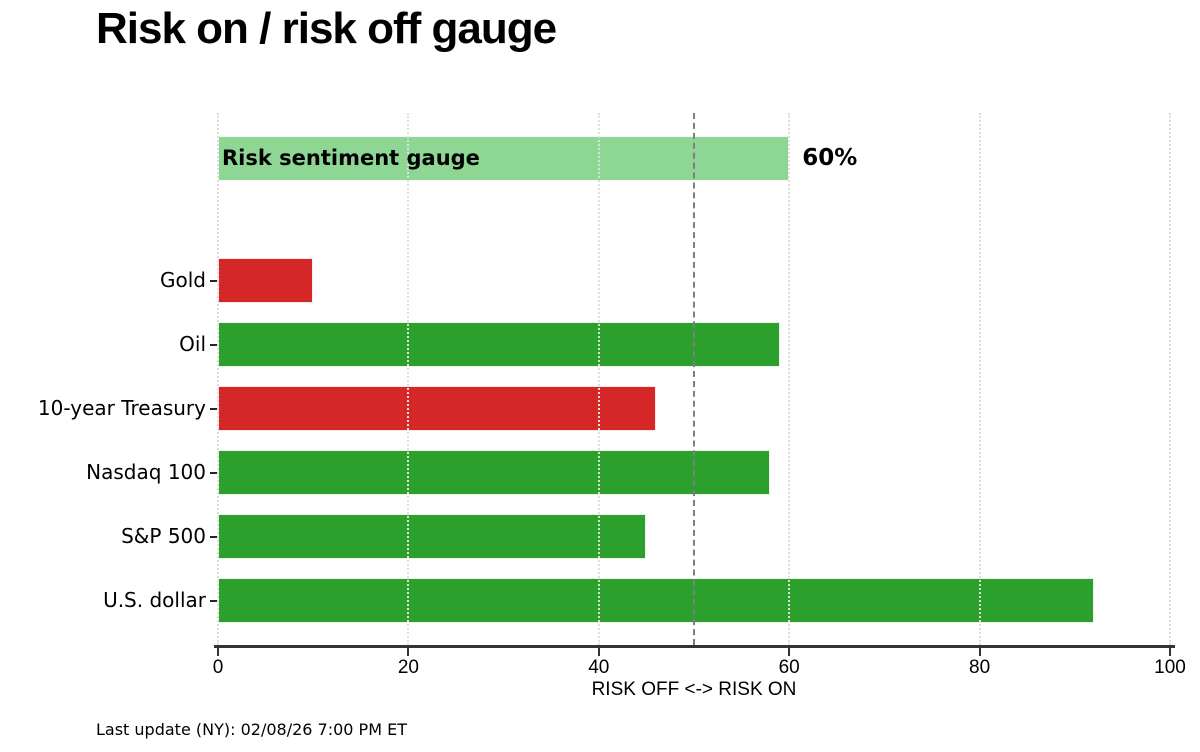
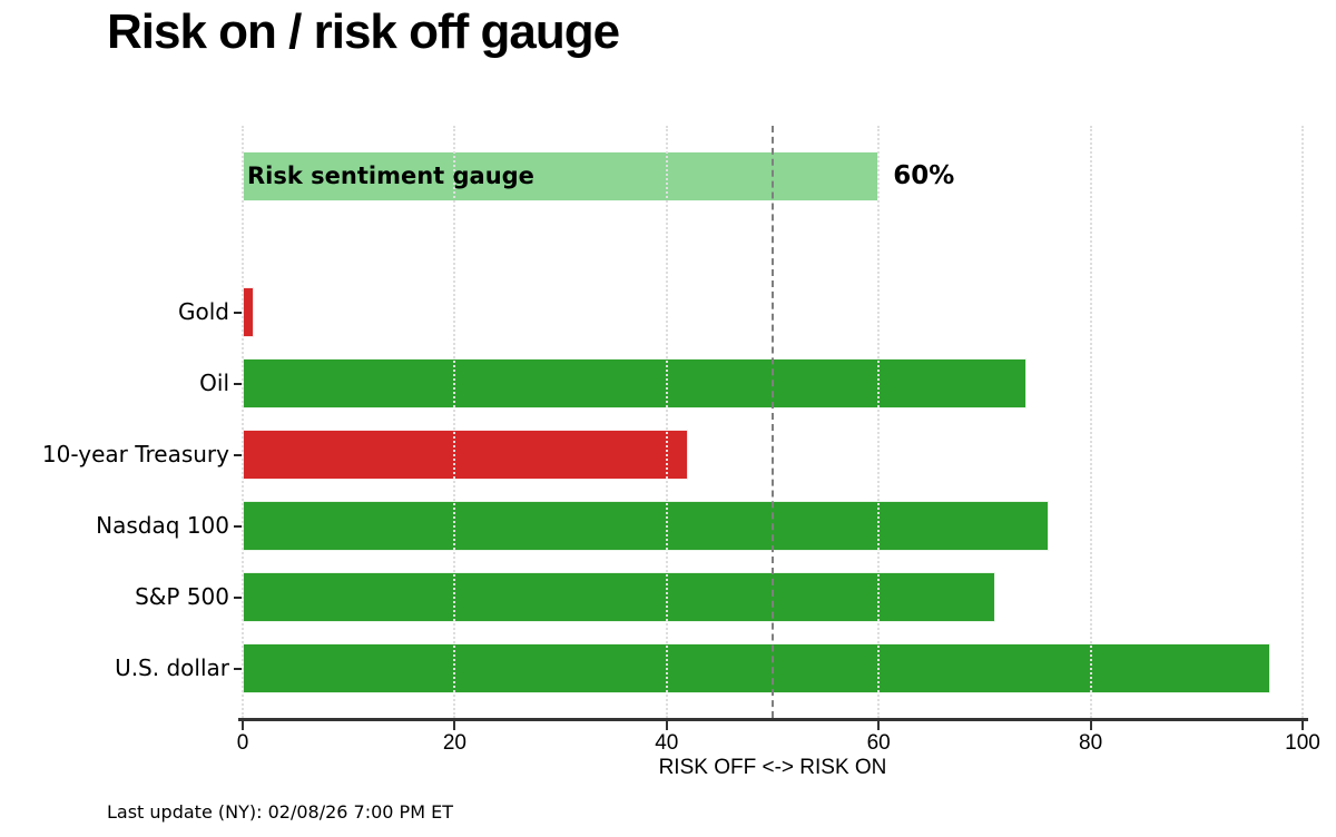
Gold: 10 -> 1
Oil: 59 -> 74
10-year Treasury: 46 -> 42
Nasdaq 100: 58 -> 76
S&P 500: 45 -> 71
U.S. dollar: 92 -> 97
